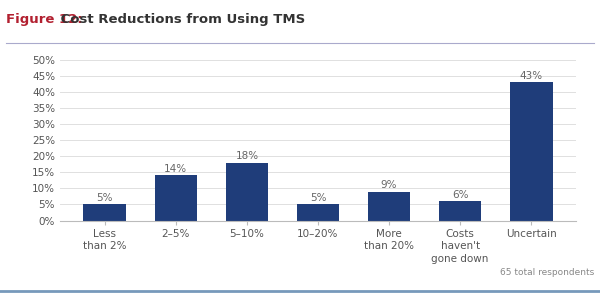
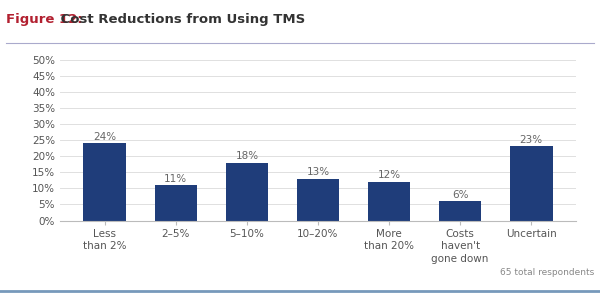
Less than 2%: 5% -> 24%
2–5%: 14% -> 11%
10–20%: 5% -> 13%
More than 20%: 9% -> 12%
Uncertain: 43% -> 23%
